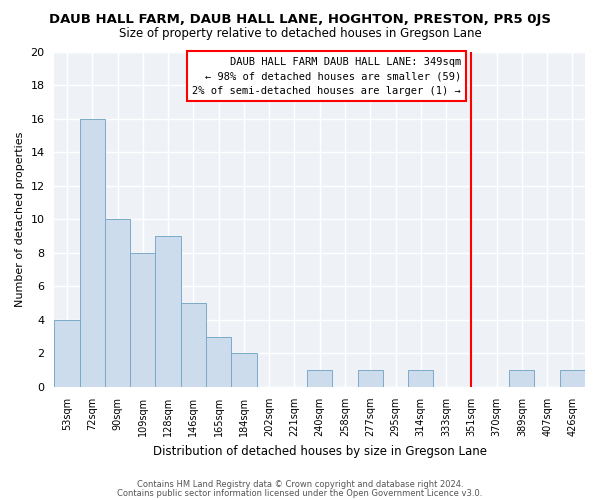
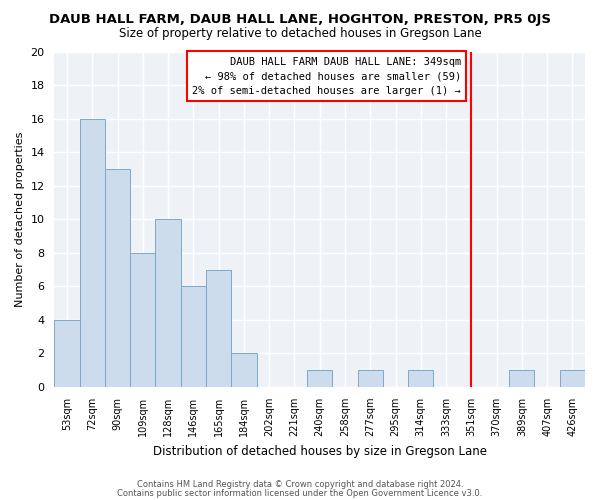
90sqm: 10 -> 13
128sqm: 9 -> 10
146sqm: 5 -> 6
165sqm: 3 -> 7
